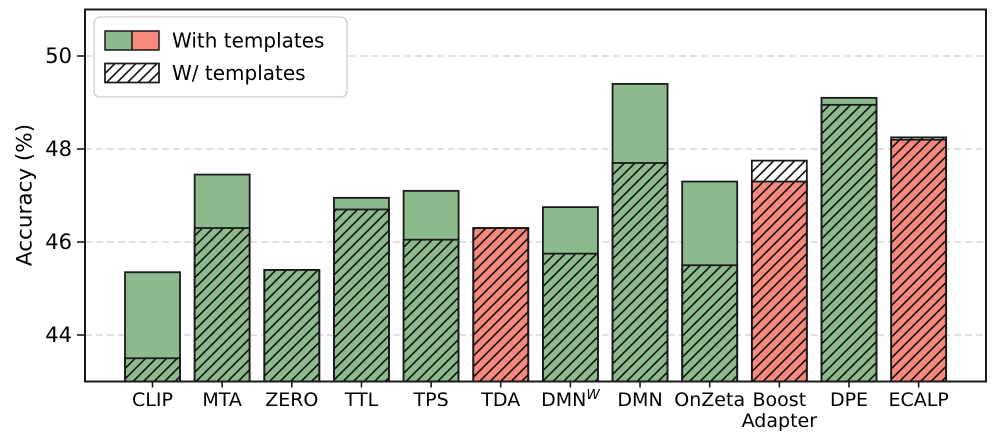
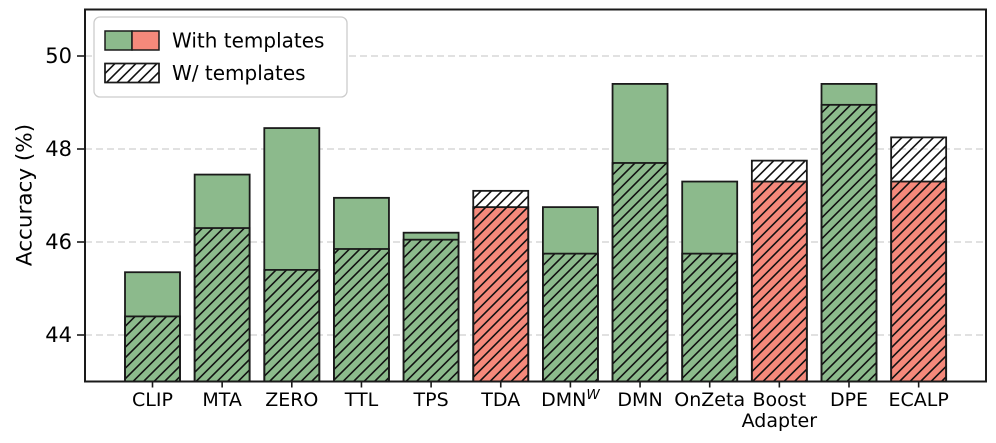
W/ templates/CLIP: 43.5 -> 44.4
With templates/ZERO: 45.4 -> 48.5
W/ templates/TTL: 46.7 -> 45.9
With templates/TPS: 47.1 -> 46.2
With templates/TDA: 46.3 -> 46.8
W/ templates/TDA: 46.3 -> 47.1
W/ templates/OnZeta: 45.5 -> 45.8
With templates/DPE: 49.1 -> 49.4
With templates/ECALP: 48.2 -> 47.3
